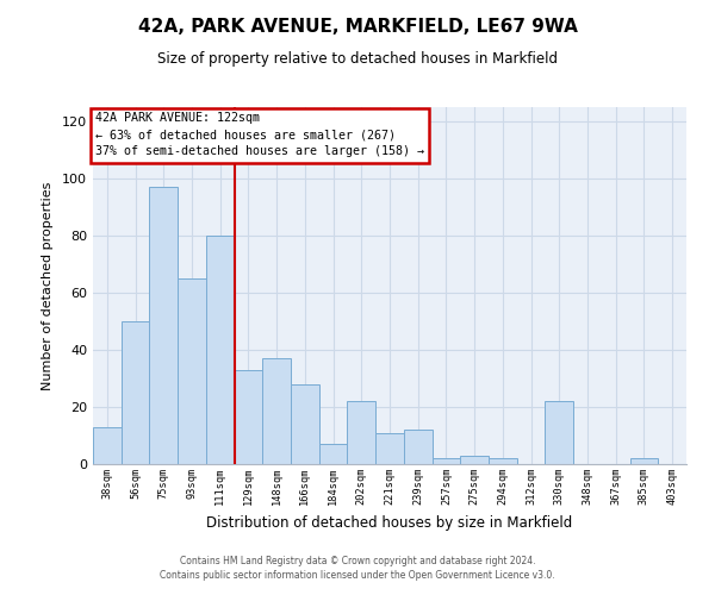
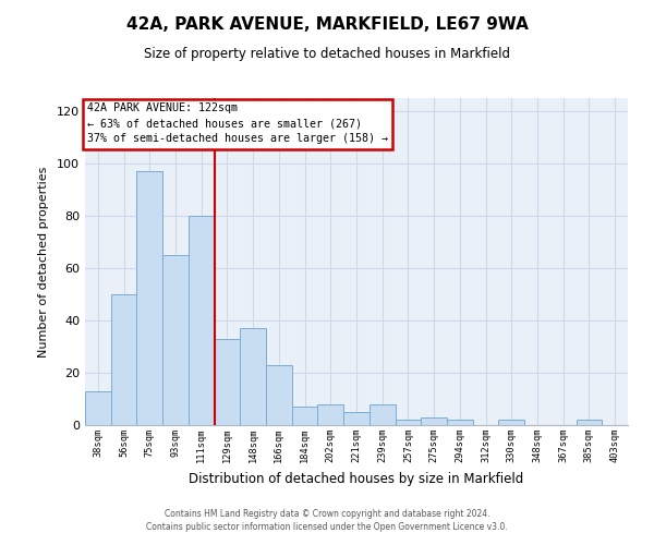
166sqm: 28 -> 23
202sqm: 22 -> 8
221sqm: 11 -> 5
239sqm: 12 -> 8
330sqm: 22 -> 2
